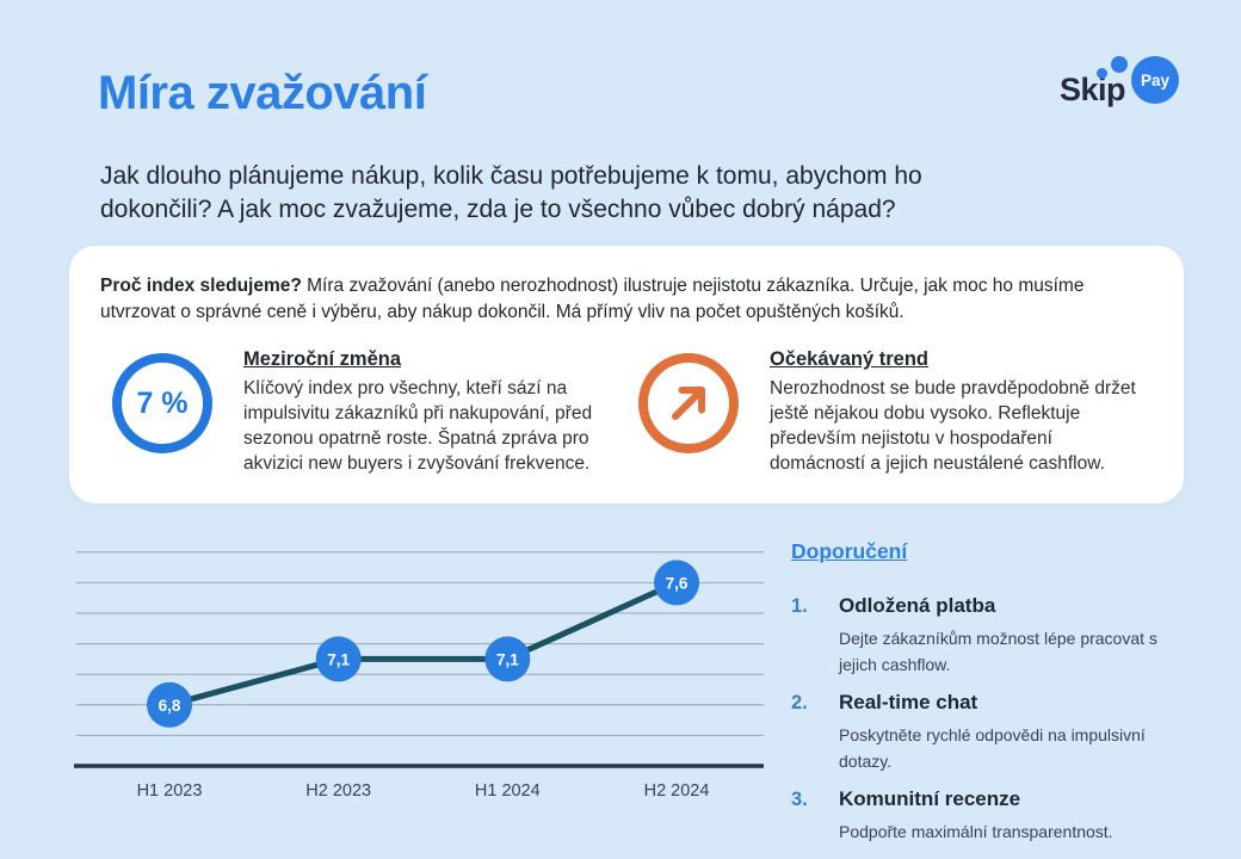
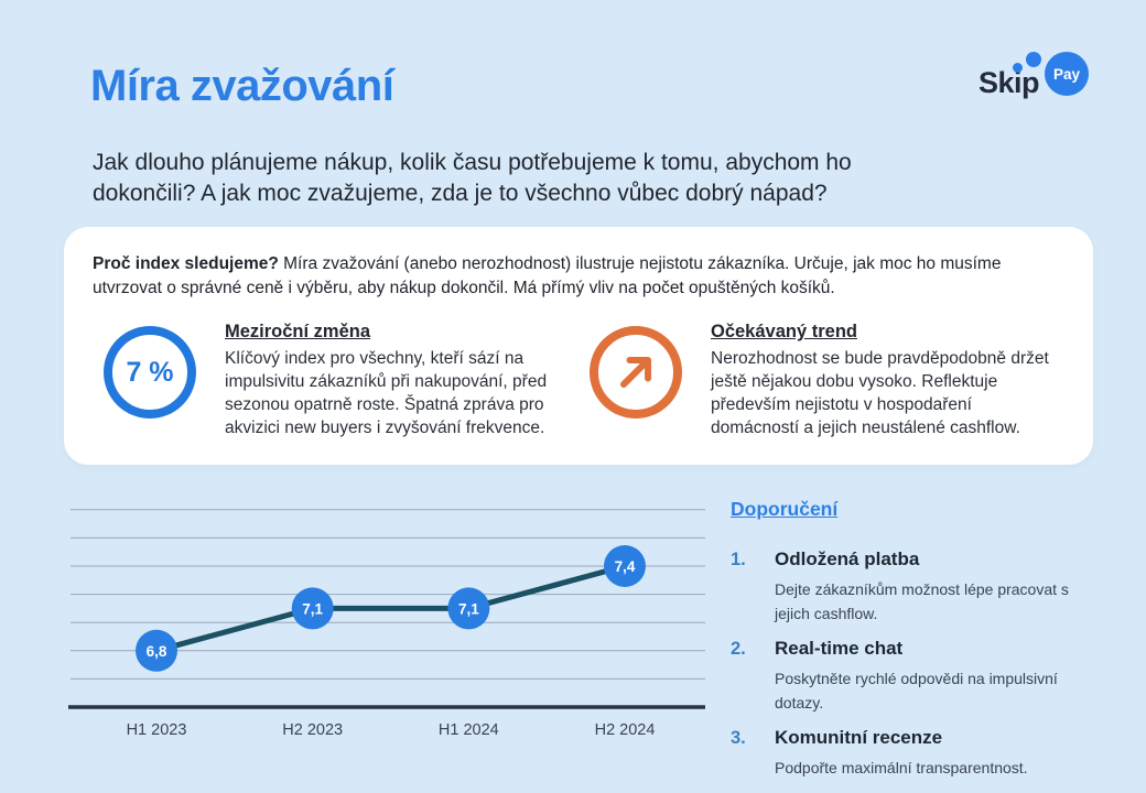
H2 2024: 7,6 -> 7,4
